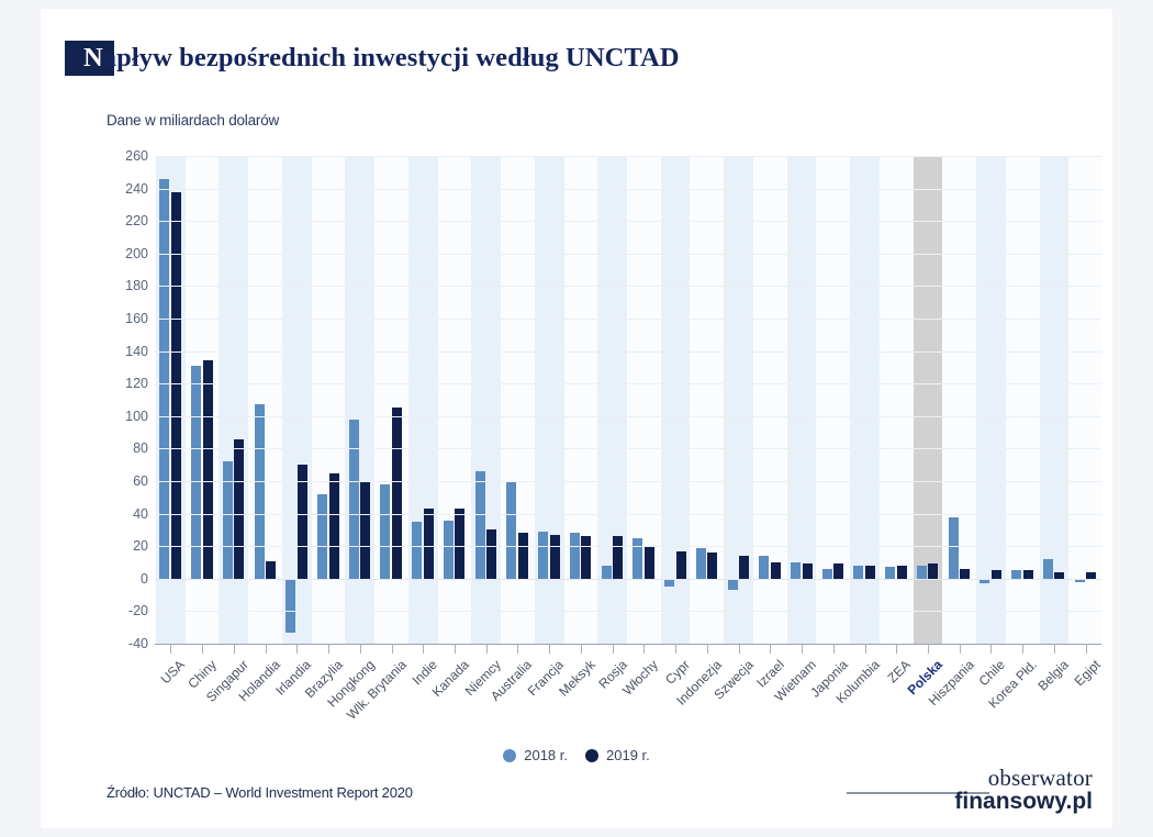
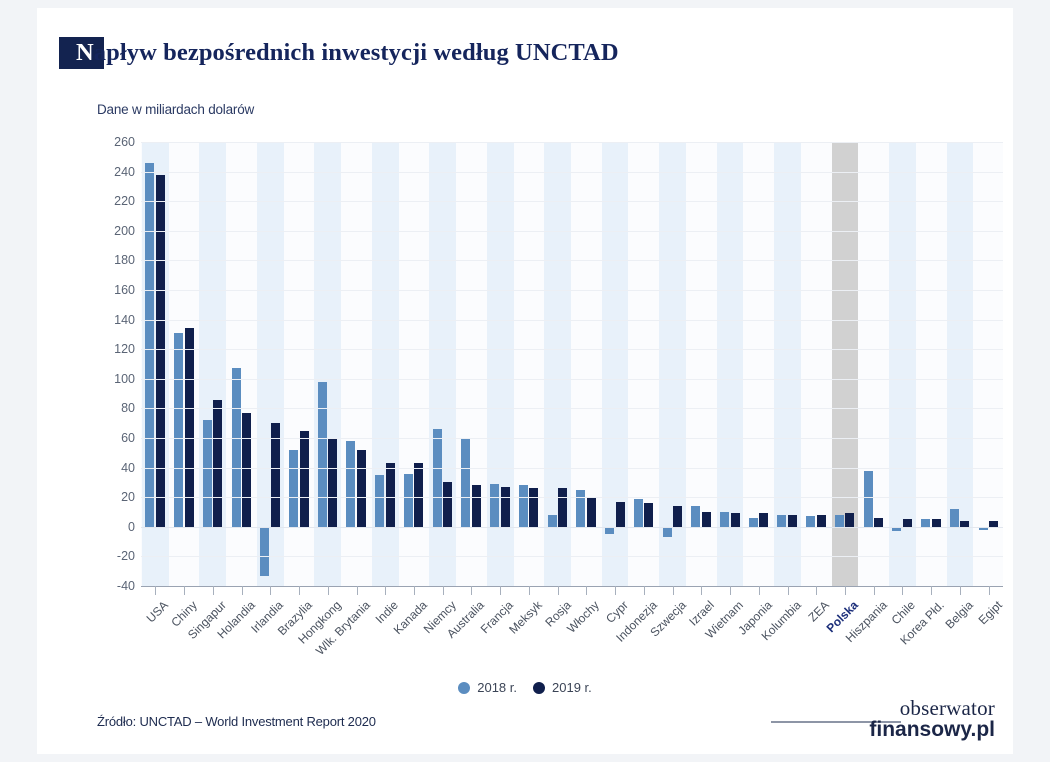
2019 r./Holandia: 11 -> 77
2019 r./Wlk. Brytania: 105 -> 52
